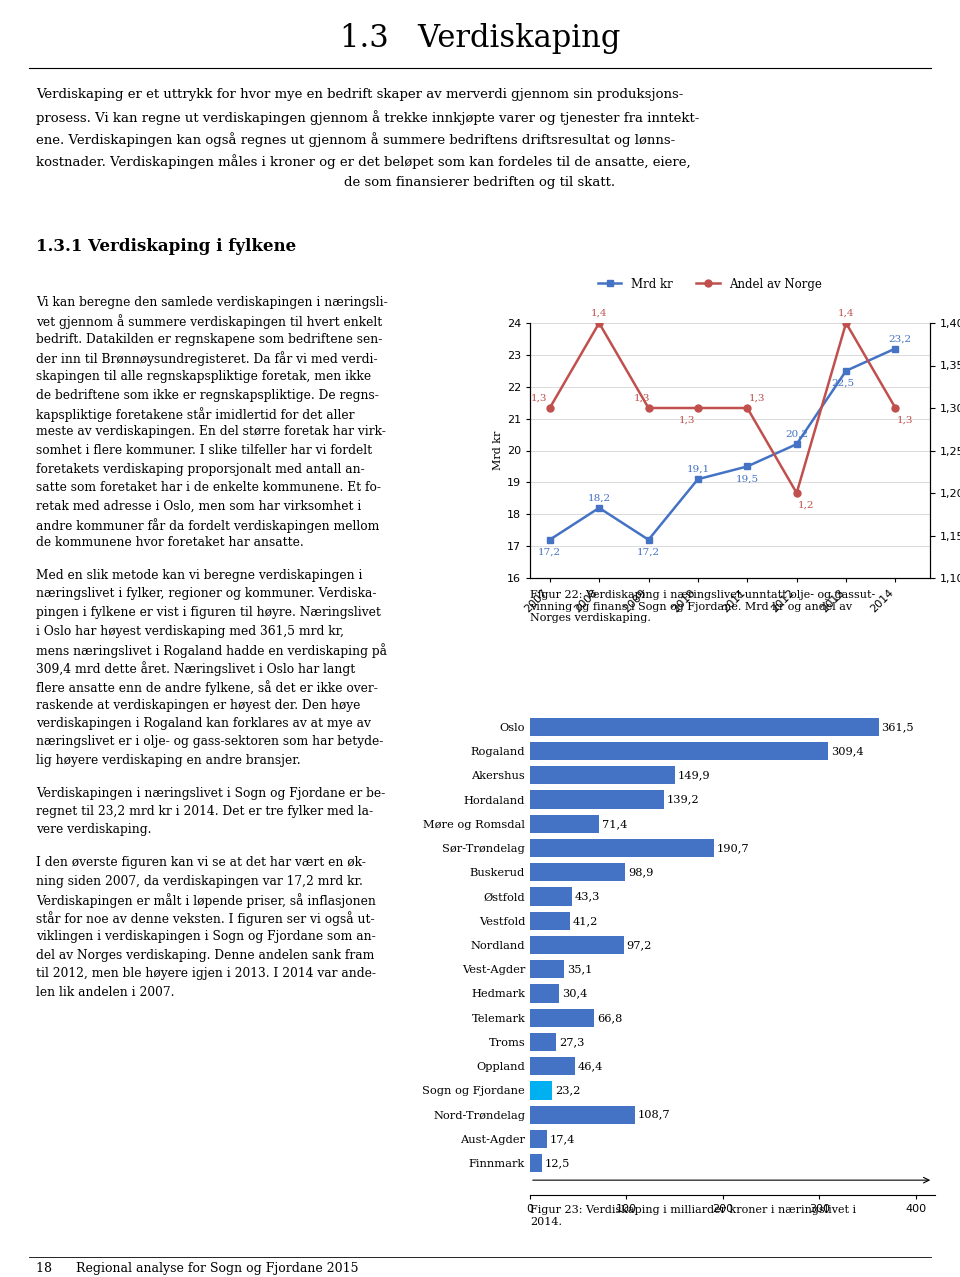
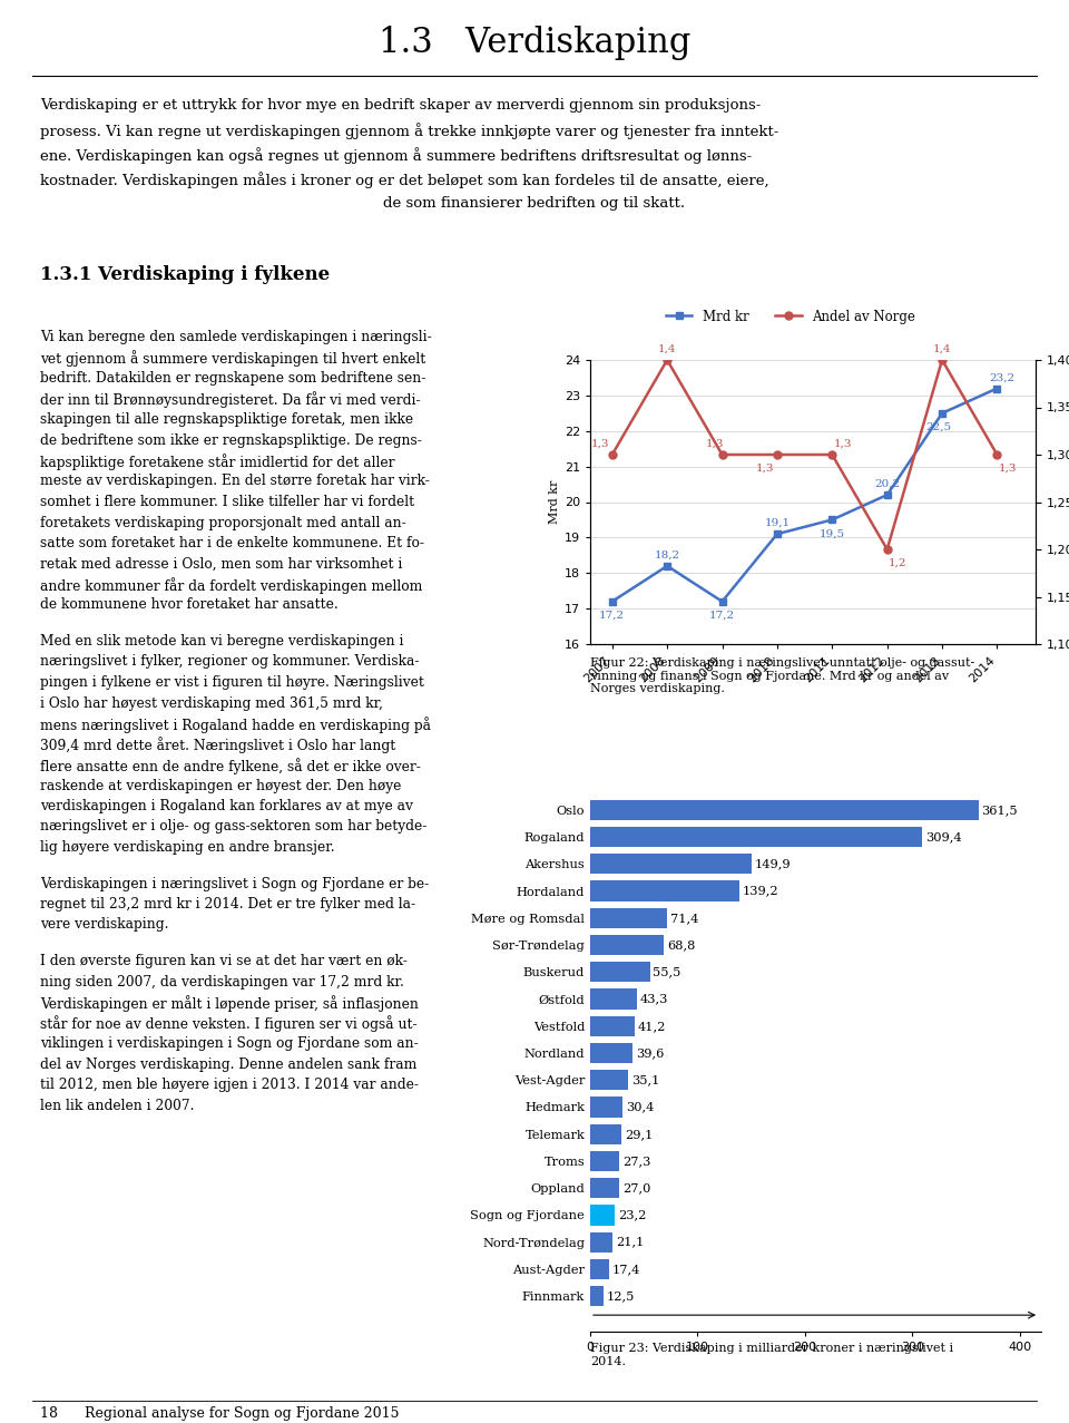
Sør-Trøndelag: 190,7 -> 68,8
Buskerud: 98,9 -> 55,5
Nordland: 97,2 -> 39,6
Telemark: 66,8 -> 29,1
Oppland: 46,4 -> 27,0
Nord-Trøndelag: 108,7 -> 21,1
